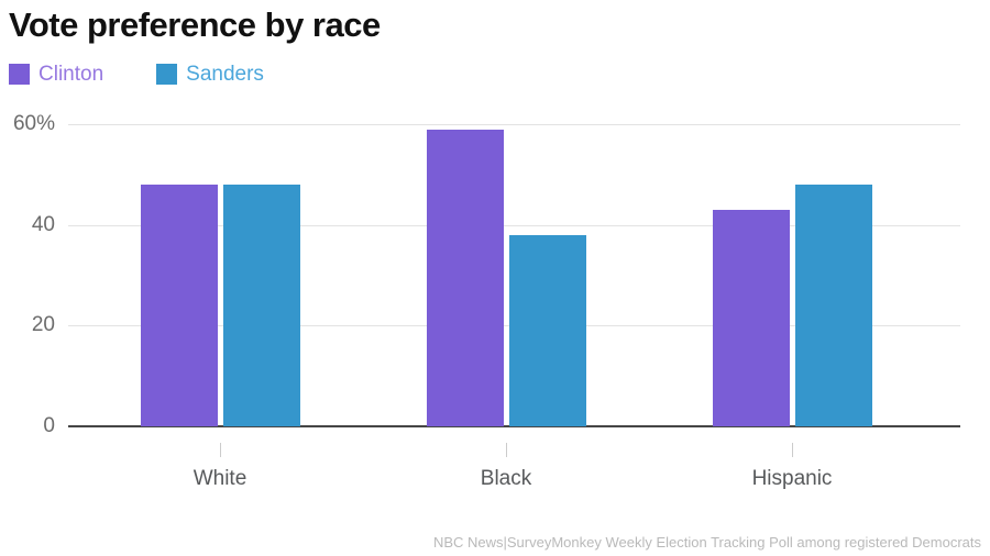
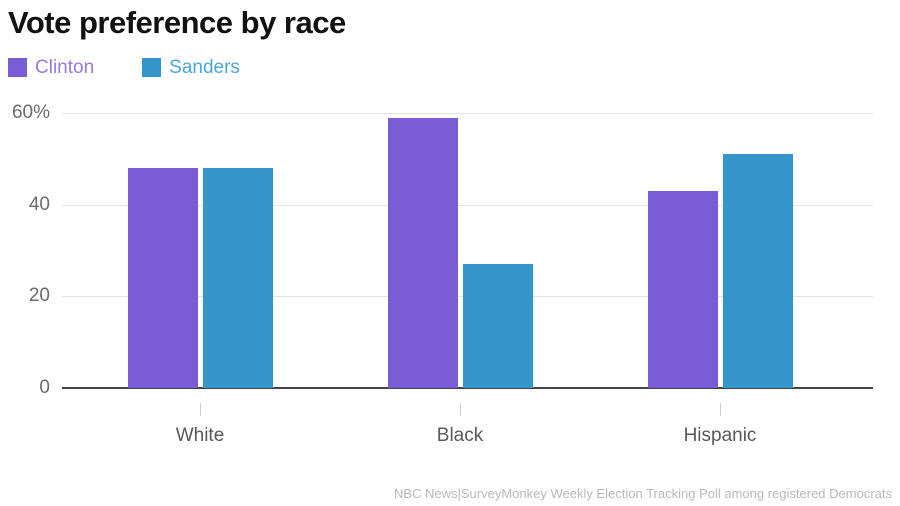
Sanders/Black: 38% -> 27%
Sanders/Hispanic: 48% -> 51%
